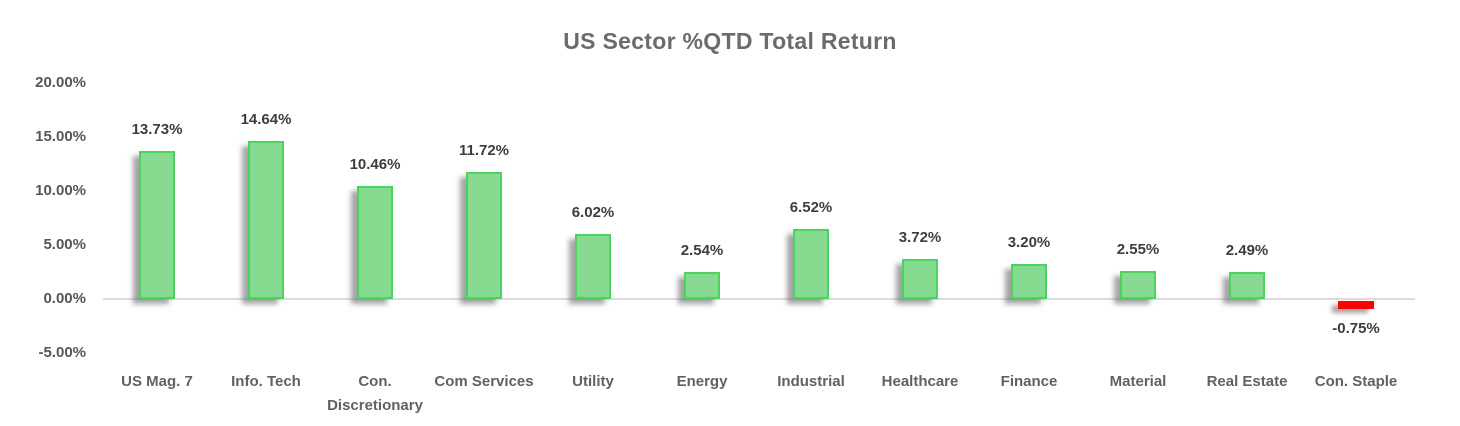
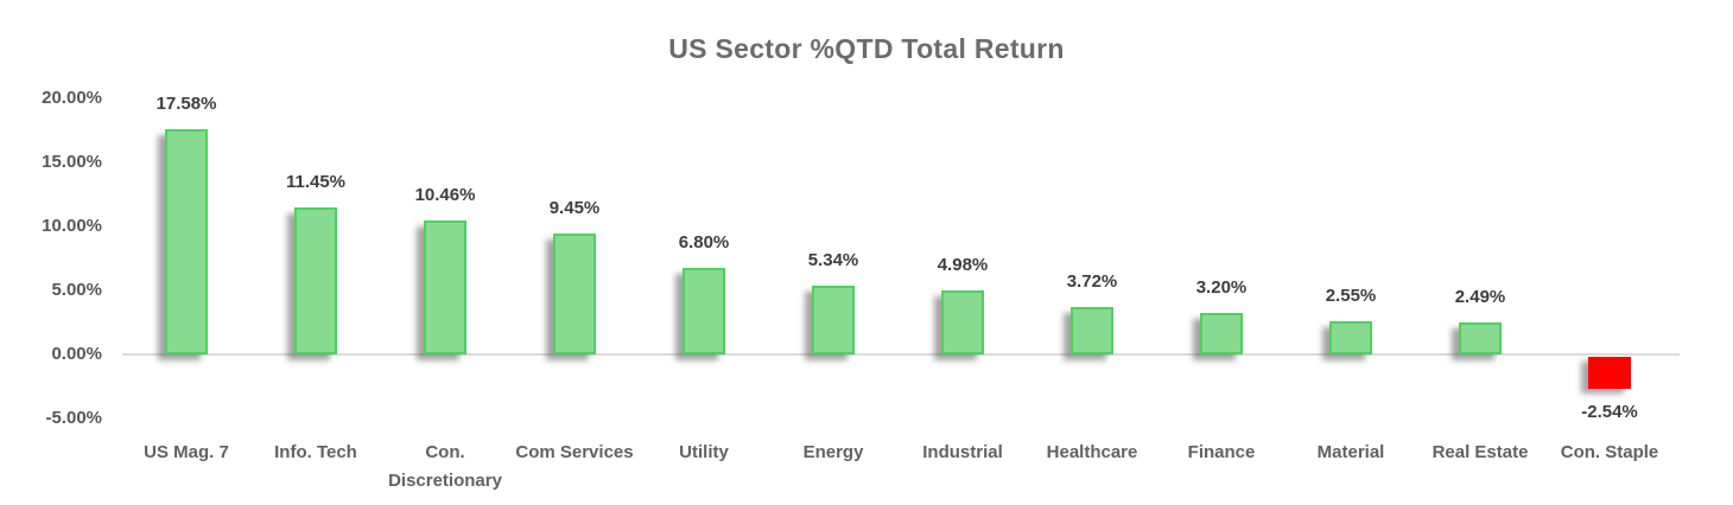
US Mag. 7: 13.73% -> 17.58%
Info. Tech: 14.64% -> 11.45%
Com Services: 11.72% -> 9.45%
Utility: 6.02% -> 6.80%
Energy: 2.54% -> 5.34%
Industrial: 6.52% -> 4.98%
Con. Staple: -0.75% -> -2.54%
